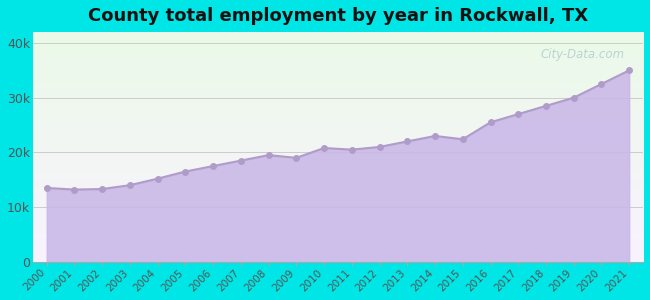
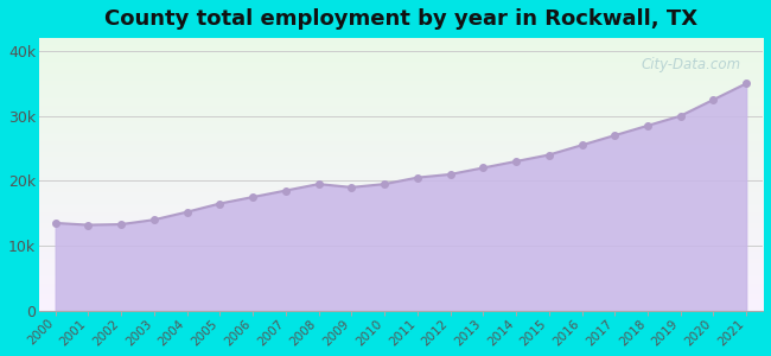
2010: 20.8k -> 19.5k
2015: 22.4k -> 24.0k
